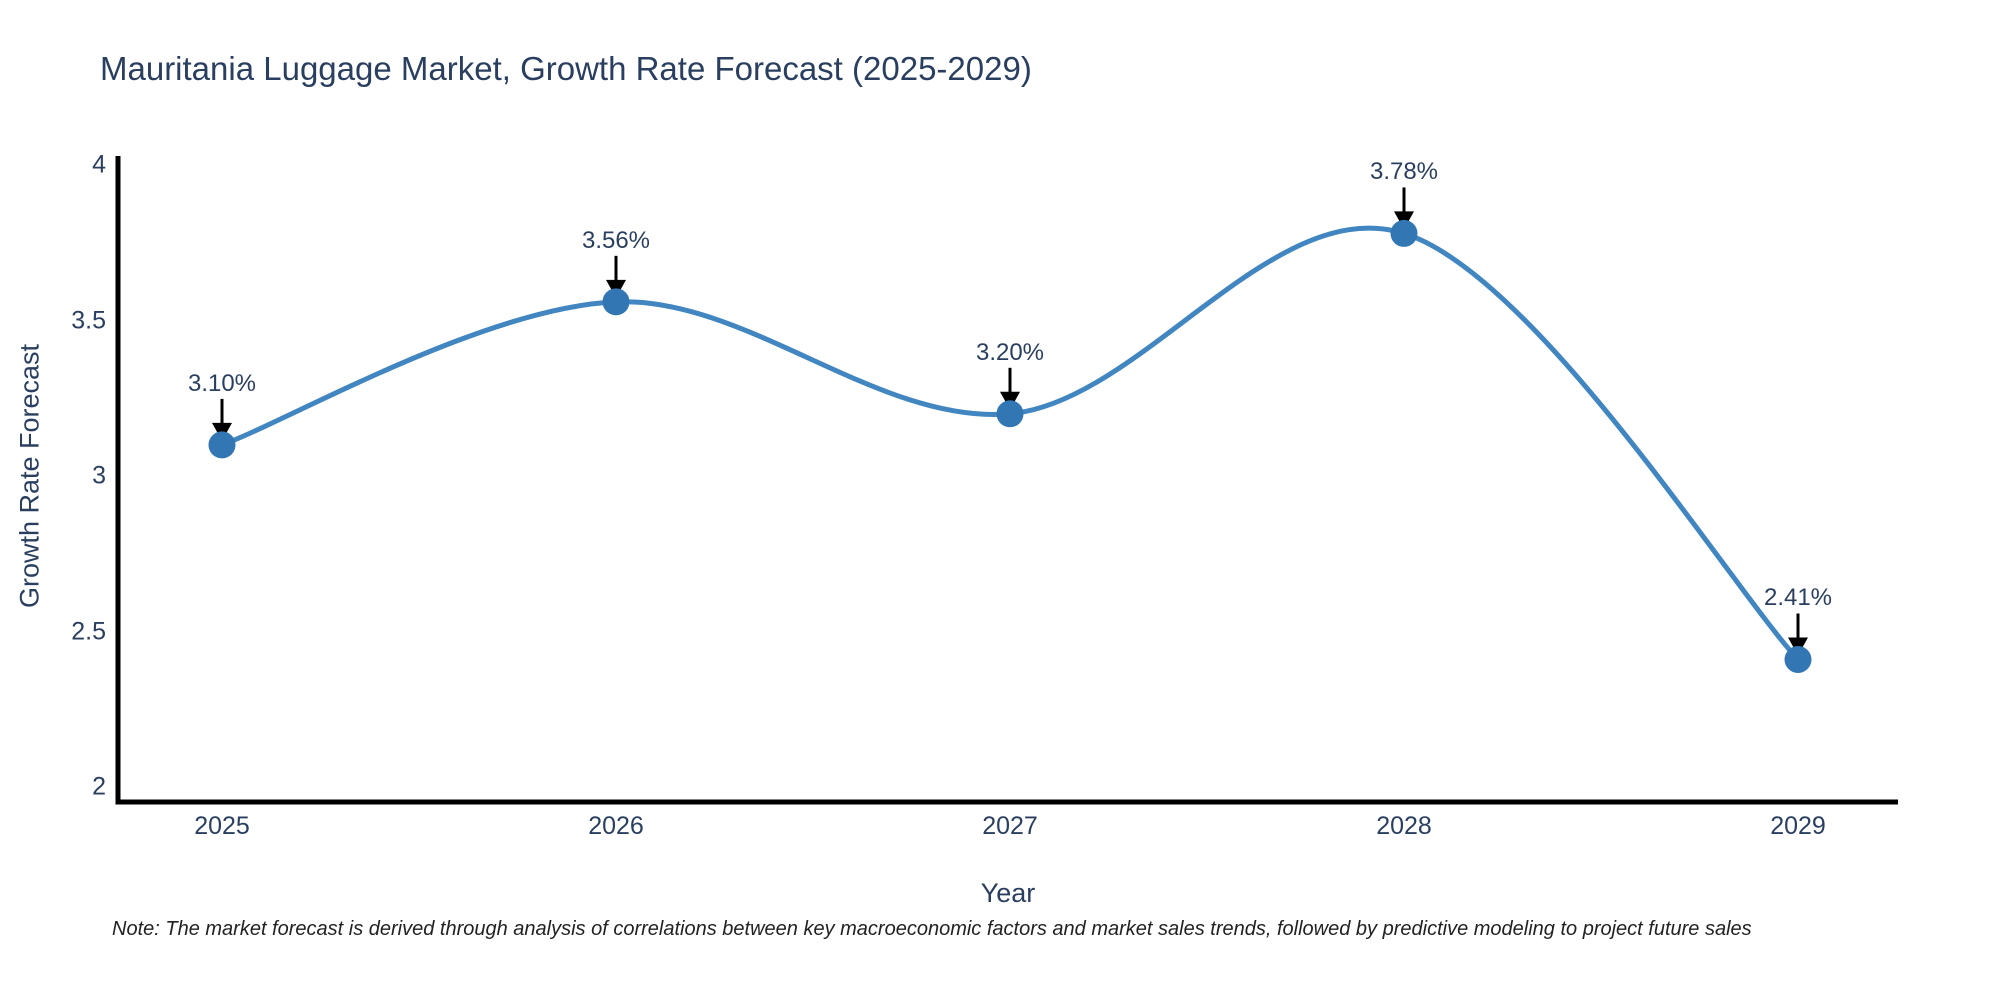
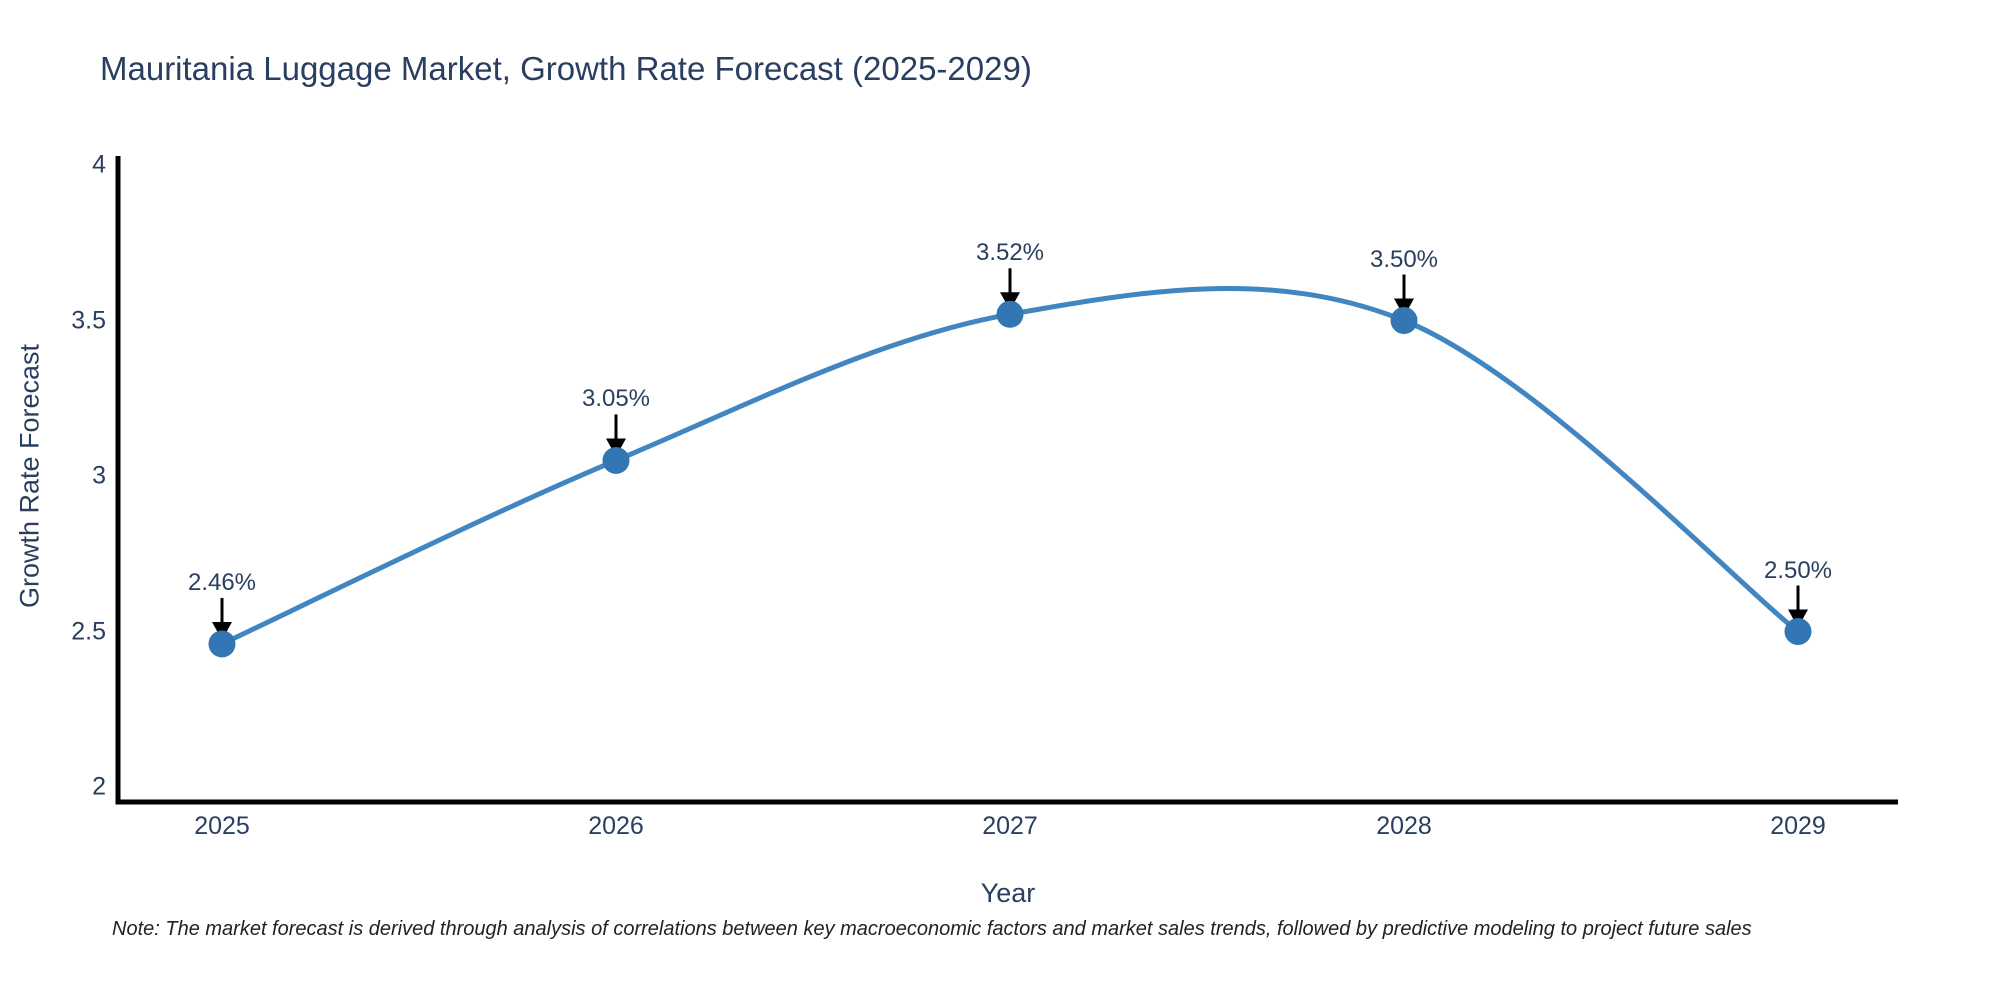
2025: 3.10% -> 2.46%
2026: 3.56% -> 3.05%
2027: 3.20% -> 3.52%
2028: 3.78% -> 3.50%
2029: 2.41% -> 2.50%
